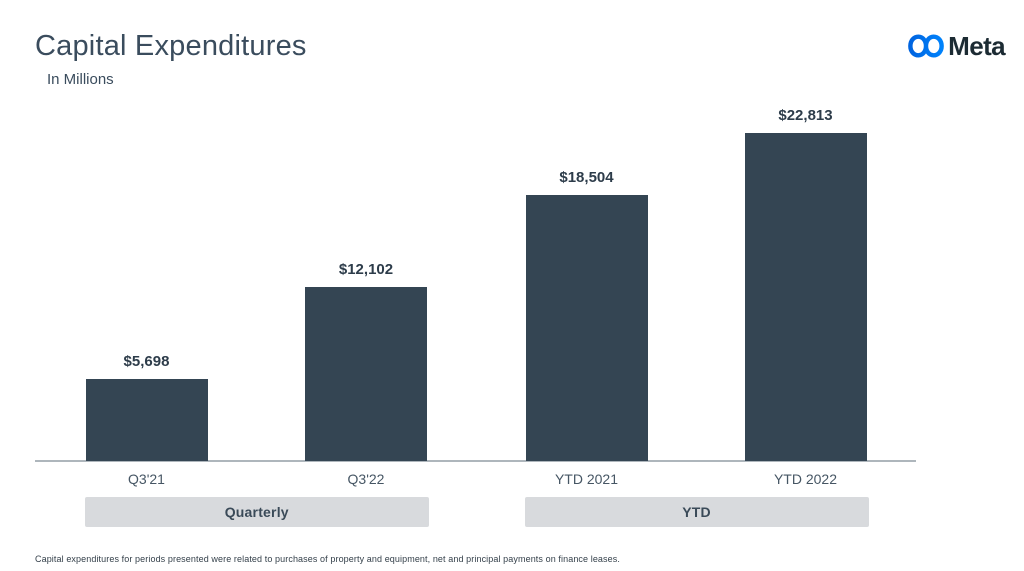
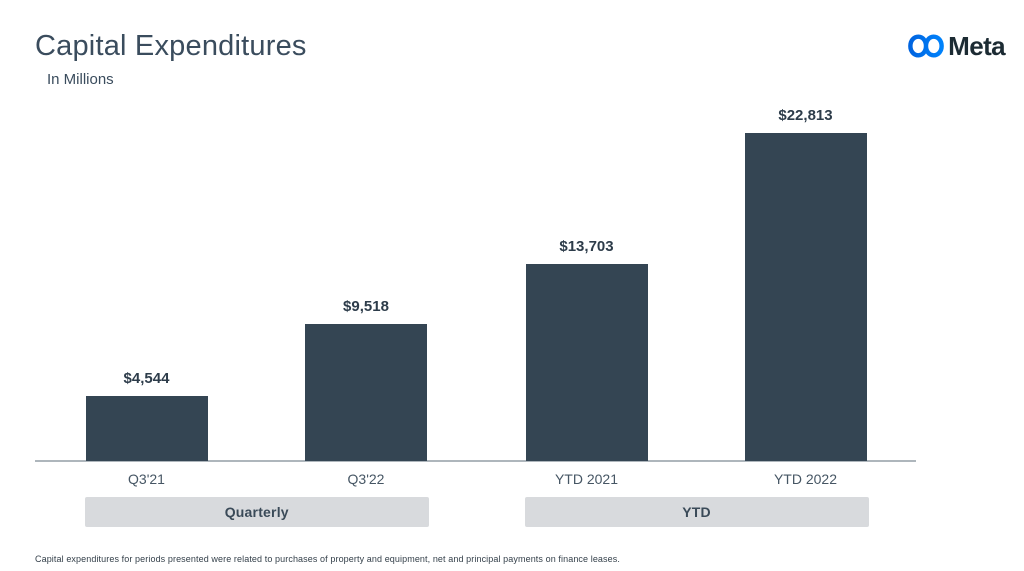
Q3'21: $5,698 -> $4,544
Q3'22: $12,102 -> $9,518
YTD 2021: $18,504 -> $13,703
